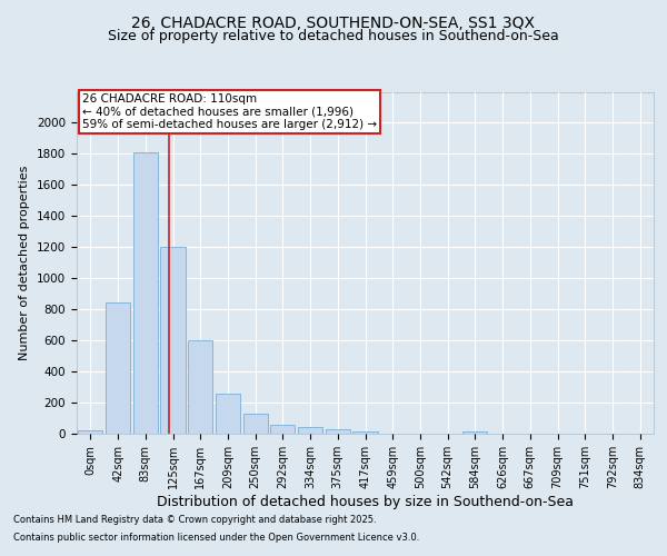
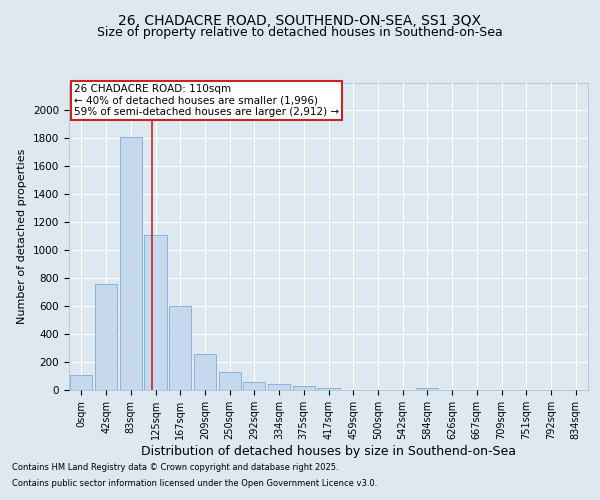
0sqm: 20 -> 110
42sqm: 840 -> 760
125sqm: 1200 -> 1110
